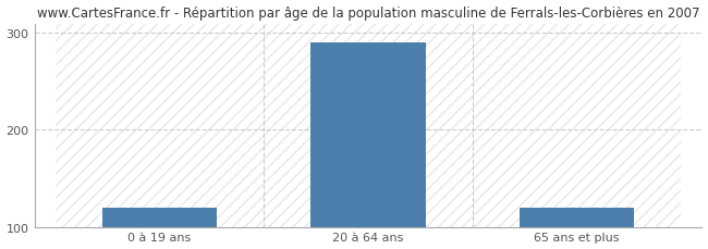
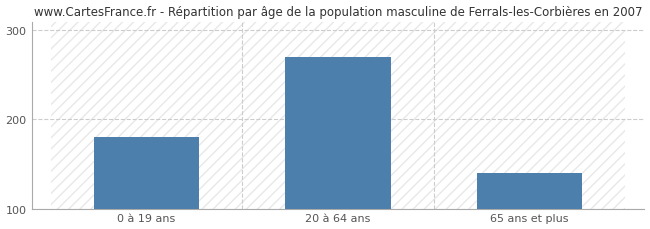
0 à 19 ans: 120 -> 180
20 à 64 ans: 290 -> 270
65 ans et plus: 120 -> 140
